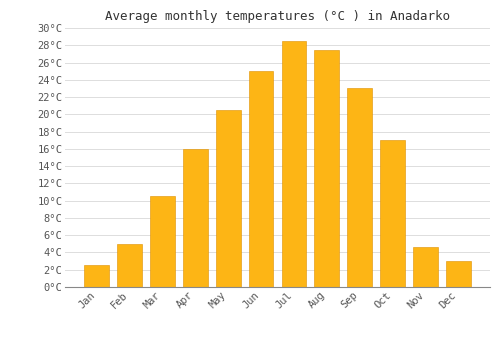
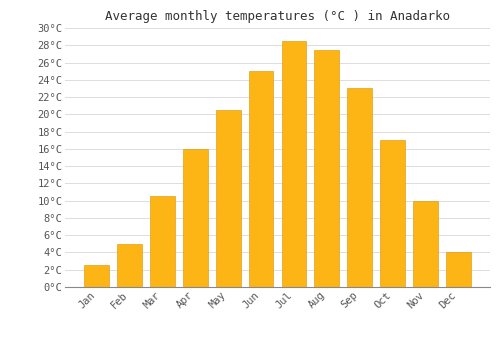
Nov: 4.6°C -> 10.0°C
Dec: 3.0°C -> 4.0°C
